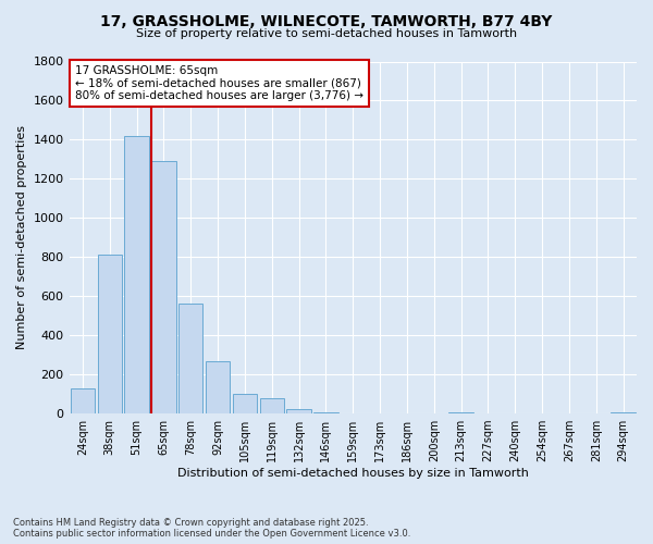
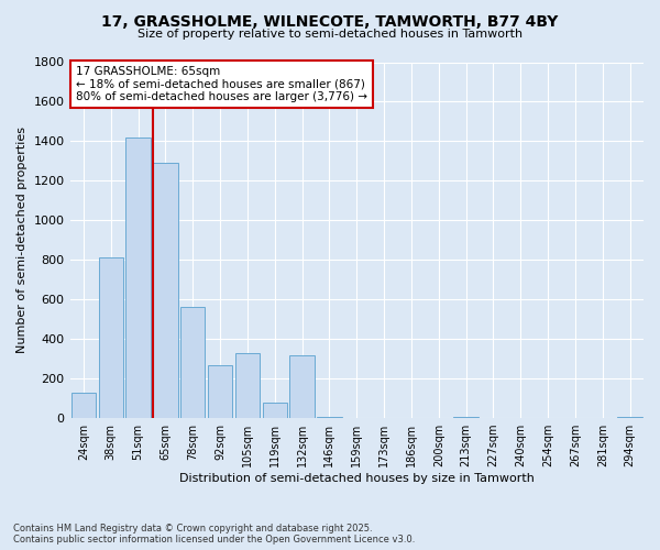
105sqm: 100 -> 330
132sqm: 20 -> 320
